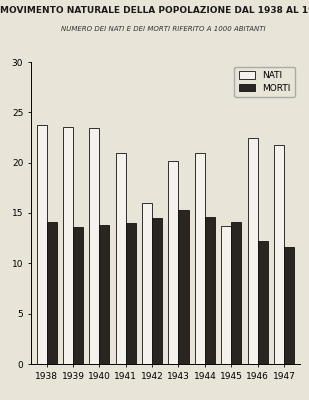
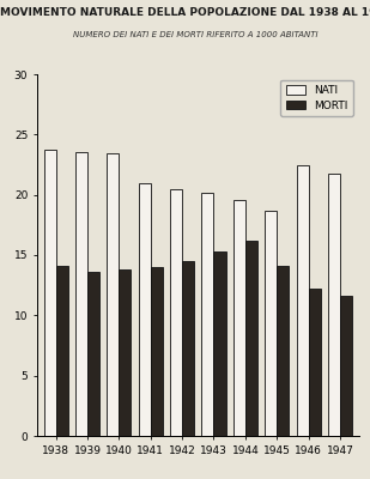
NATI/1942: 16.0 -> 20.5
NATI/1944: 21.0 -> 19.6
MORTI/1944: 14.6 -> 16.2
NATI/1945: 13.7 -> 18.7
